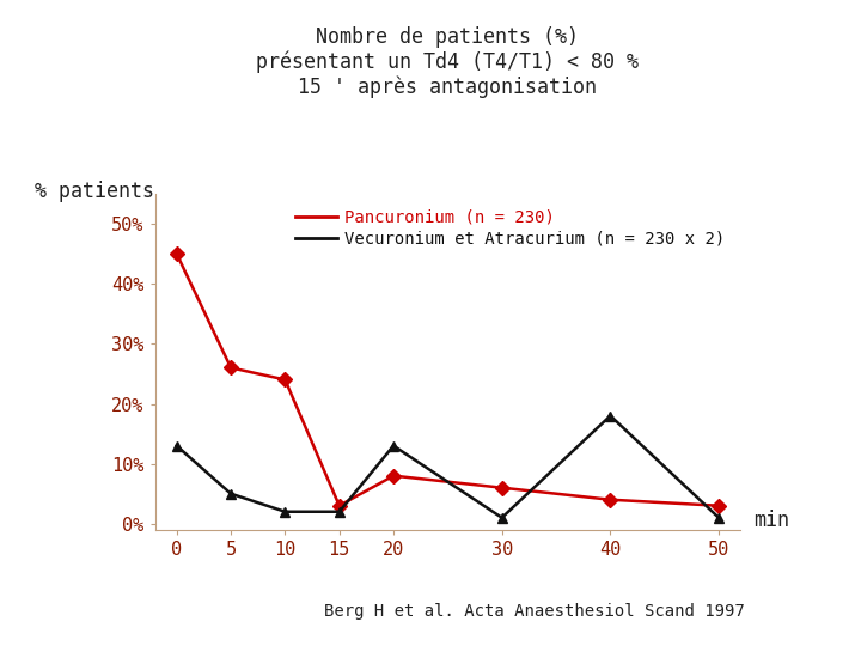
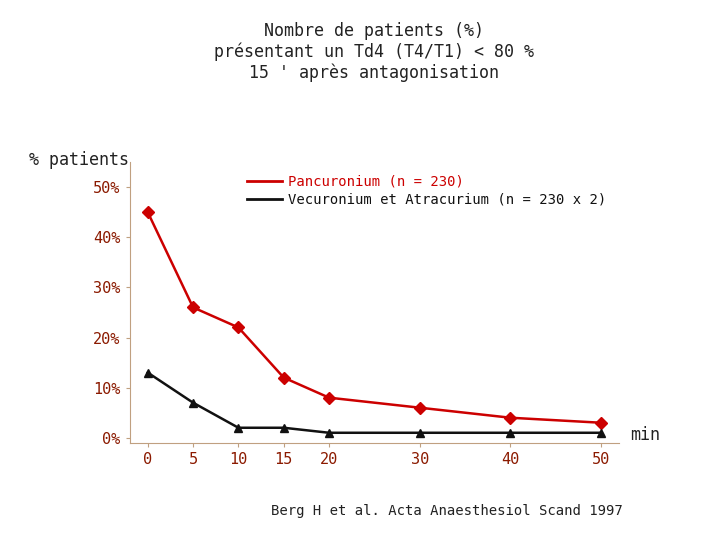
Vecuronium et Atracurium (n = 230 x 2)/5: 5% -> 7%
Pancuronium (n = 230)/10: 24% -> 22%
Pancuronium (n = 230)/15: 3% -> 12%
Vecuronium et Atracurium (n = 230 x 2)/20: 13% -> 1%
Vecuronium et Atracurium (n = 230 x 2)/40: 18% -> 1%
